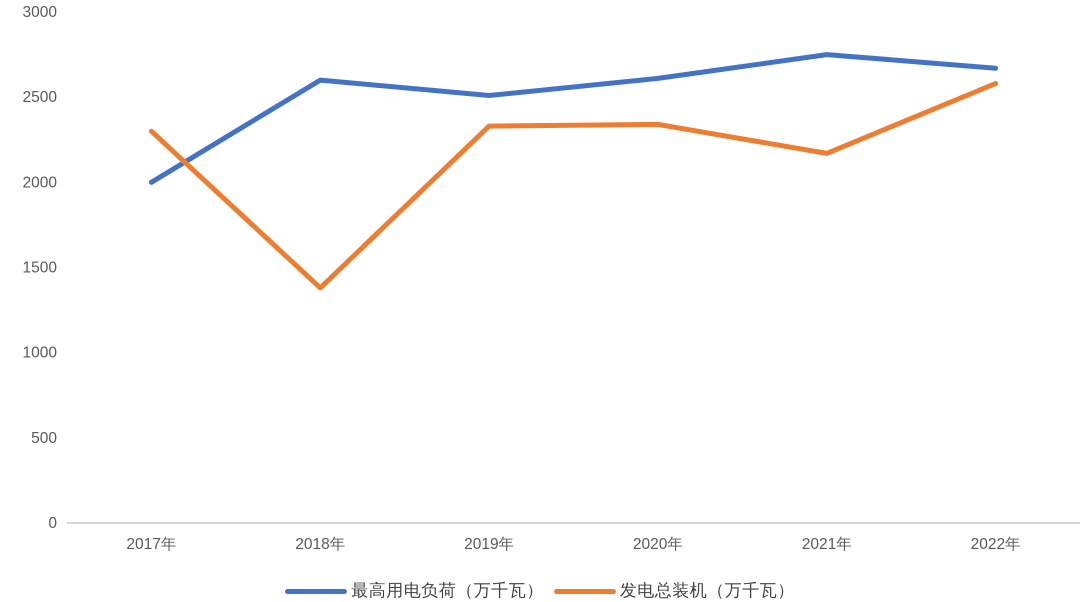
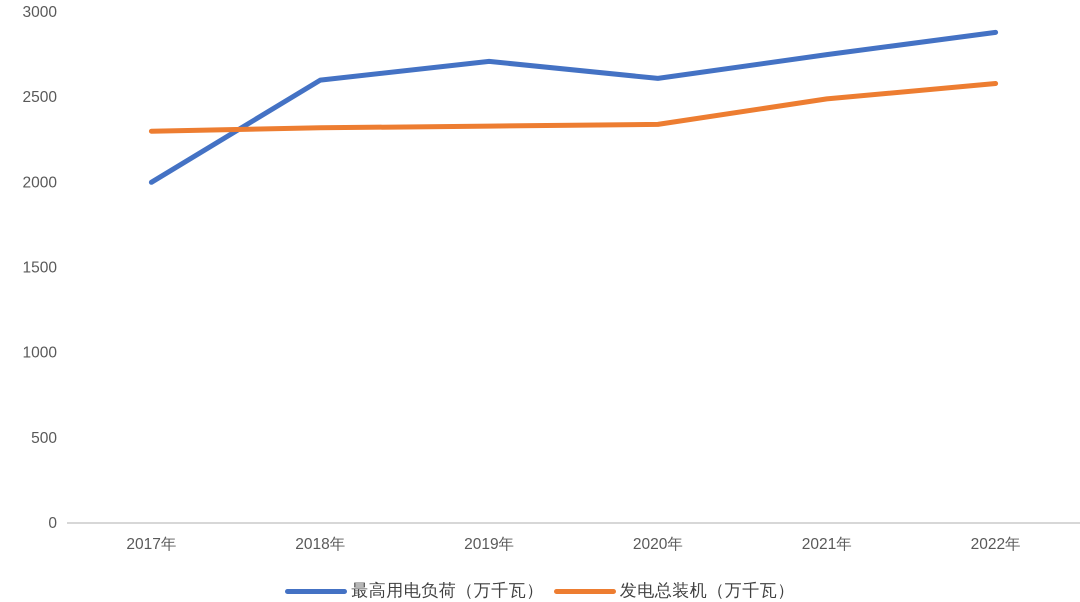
发电总装机（万千瓦）/2018年: 1380 -> 2320
最高用电负荷（万千瓦）/2019年: 2510 -> 2710
发电总装机（万千瓦）/2021年: 2170 -> 2490
最高用电负荷（万千瓦）/2022年: 2670 -> 2880
